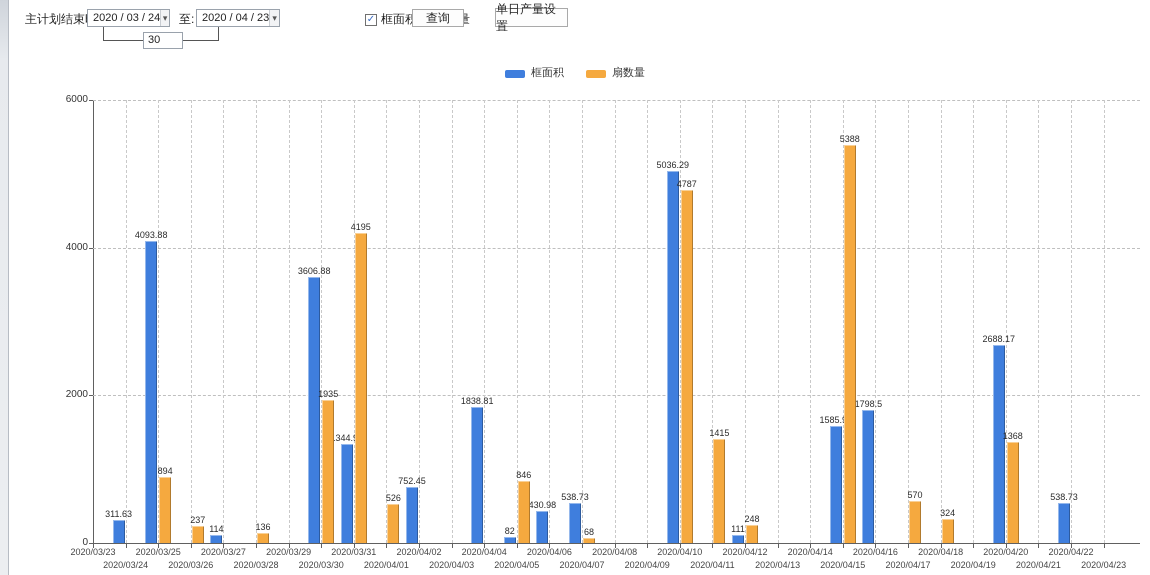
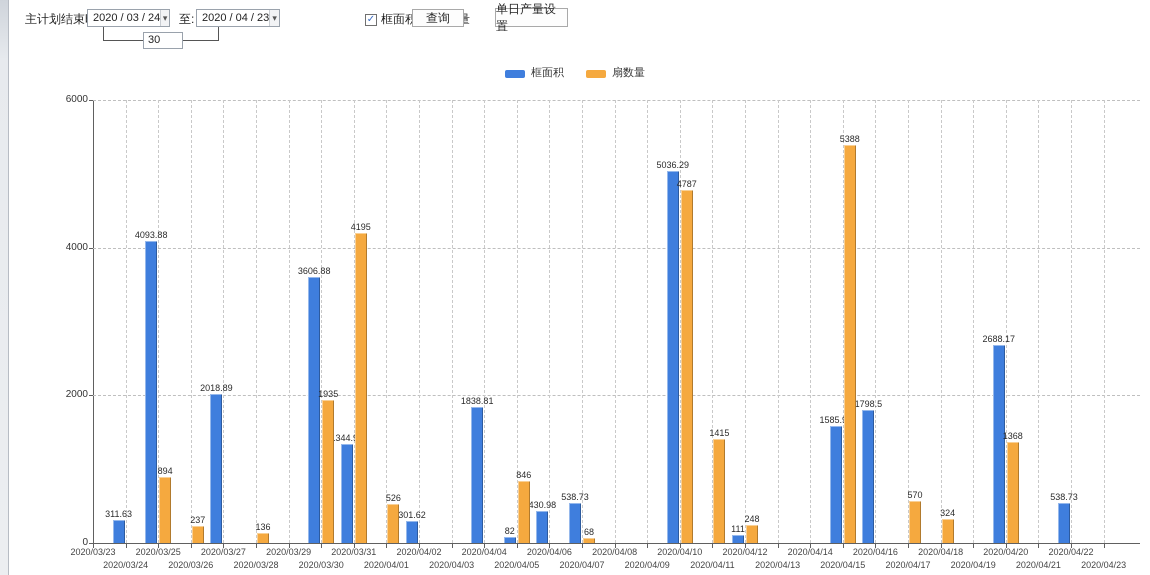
框面积/2020/03/27: 114 -> 2018.89
框面积/2020/04/02: 752.45 -> 301.62
